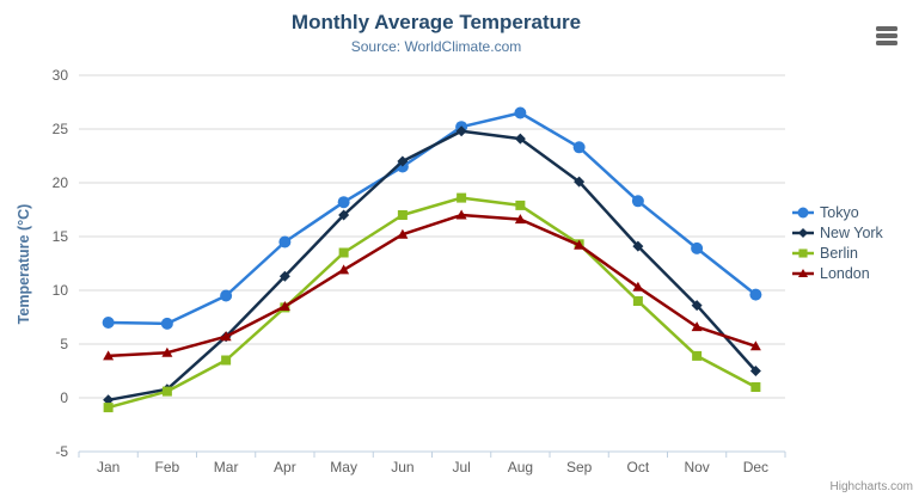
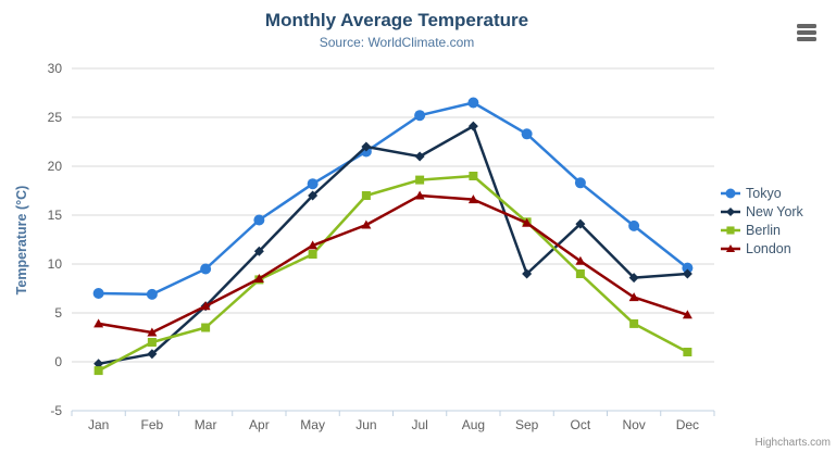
Berlin/Feb: 1 -> 2
London/Feb: 4 -> 3
Berlin/May: 14 -> 11
London/Jun: 15 -> 14
New York/Jul: 25 -> 21
Berlin/Aug: 18 -> 19
New York/Sep: 20 -> 9
New York/Dec: 2 -> 9
